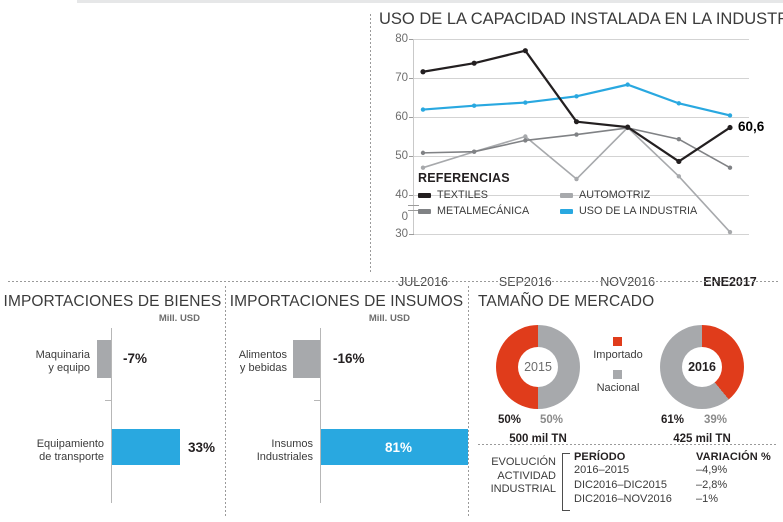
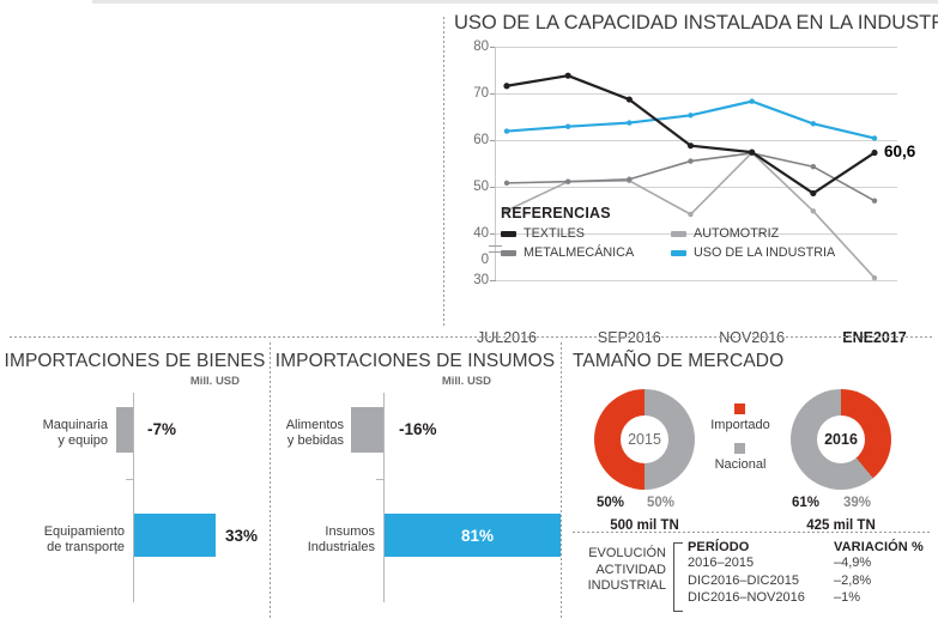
AUTOMOTRIZ/JUL2016: 47 -> 45
TEXTILES/SEP2016: 77 -> 69
METALMECÁNICA/SEP2016: 54 -> 52
AUTOMOTRIZ/SEP2016: 55 -> 51
